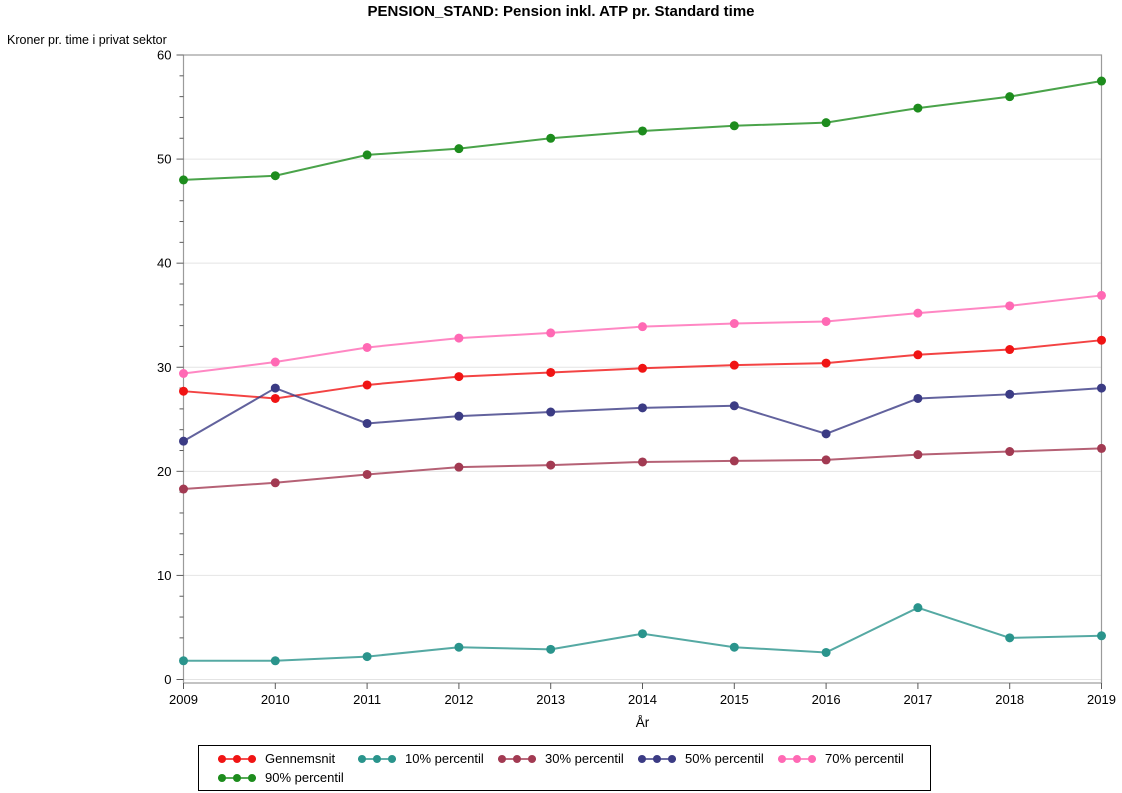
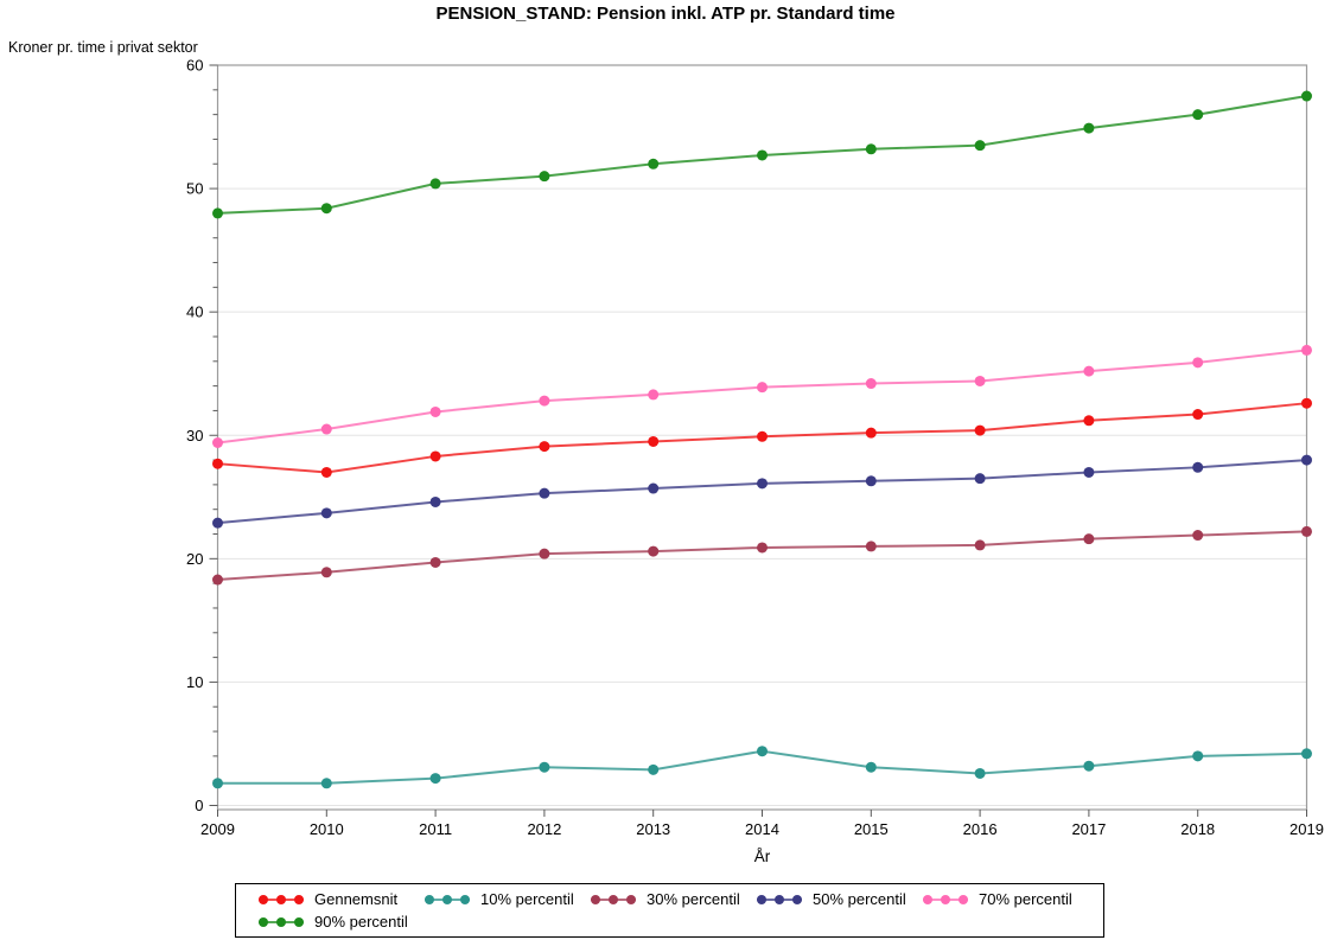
50% percentil/2010: 28.0 -> 23.7
50% percentil/2016: 23.6 -> 26.5
10% percentil/2017: 6.9 -> 3.2
